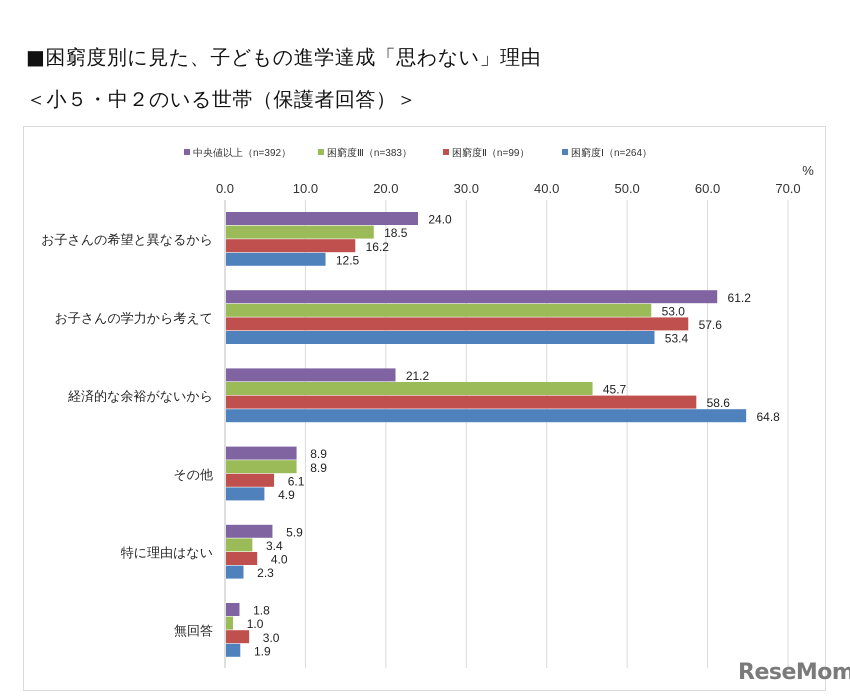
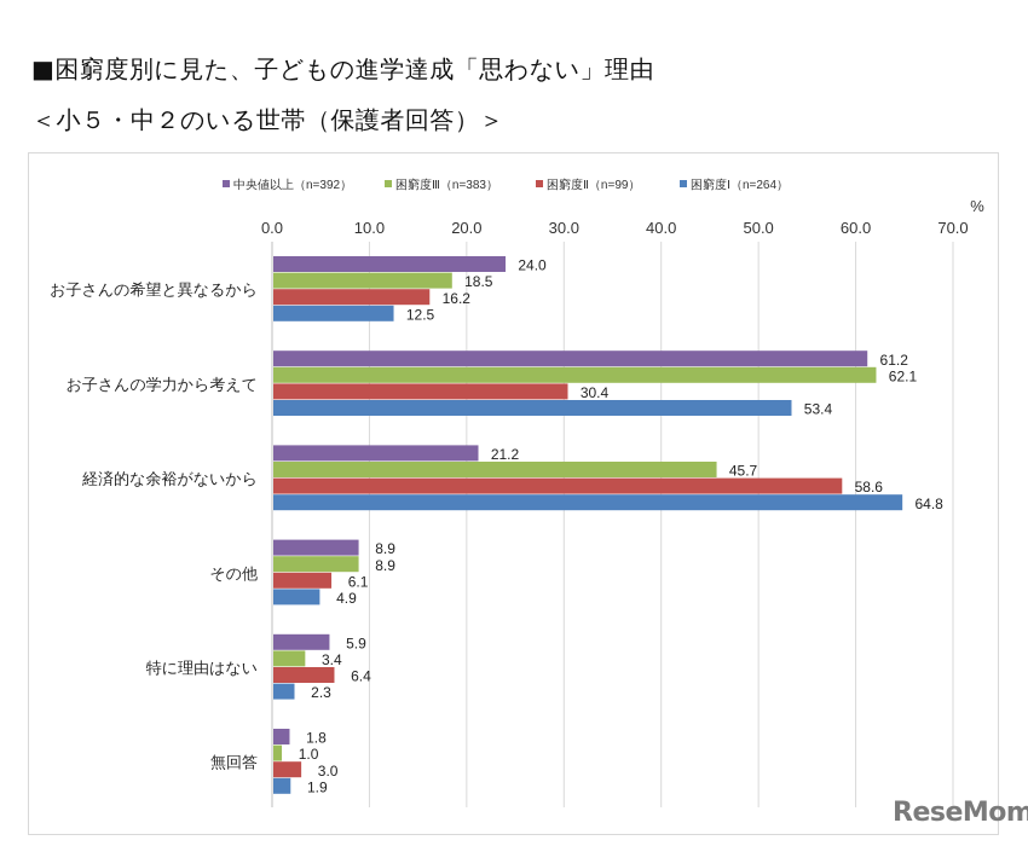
困窮度Ⅲ（n=383）/お子さんの学力から考えて: 53.0 -> 62.1
困窮度Ⅱ（n=99）/お子さんの学力から考えて: 57.6 -> 30.4
困窮度Ⅱ（n=99）/特に理由はない: 4.0 -> 6.4
